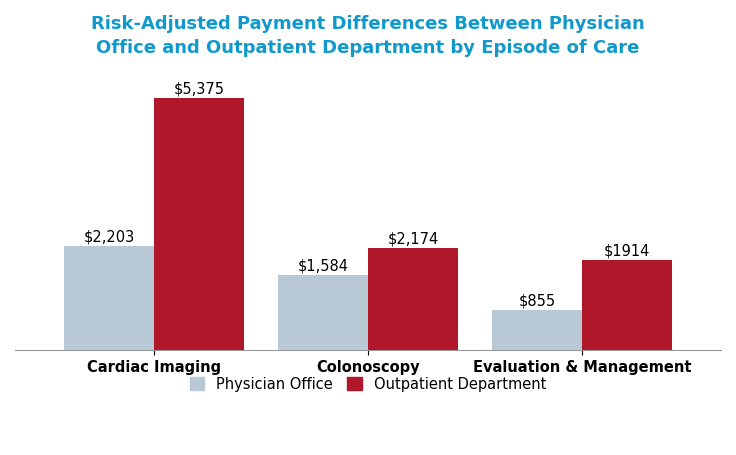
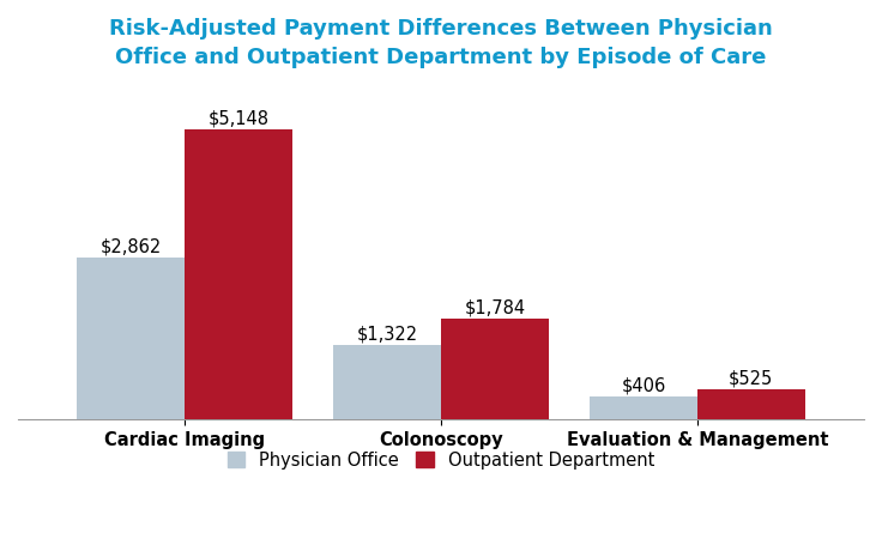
Physician Office/Cardiac Imaging: $2,203 -> $2,862
Outpatient Department/Cardiac Imaging: $5,375 -> $5,148
Physician Office/Colonoscopy: $1,584 -> $1,322
Outpatient Department/Colonoscopy: $2,174 -> $1,784
Physician Office/Evaluation & Management: $855 -> $406
Outpatient Department/Evaluation & Management: $1914 -> $525
